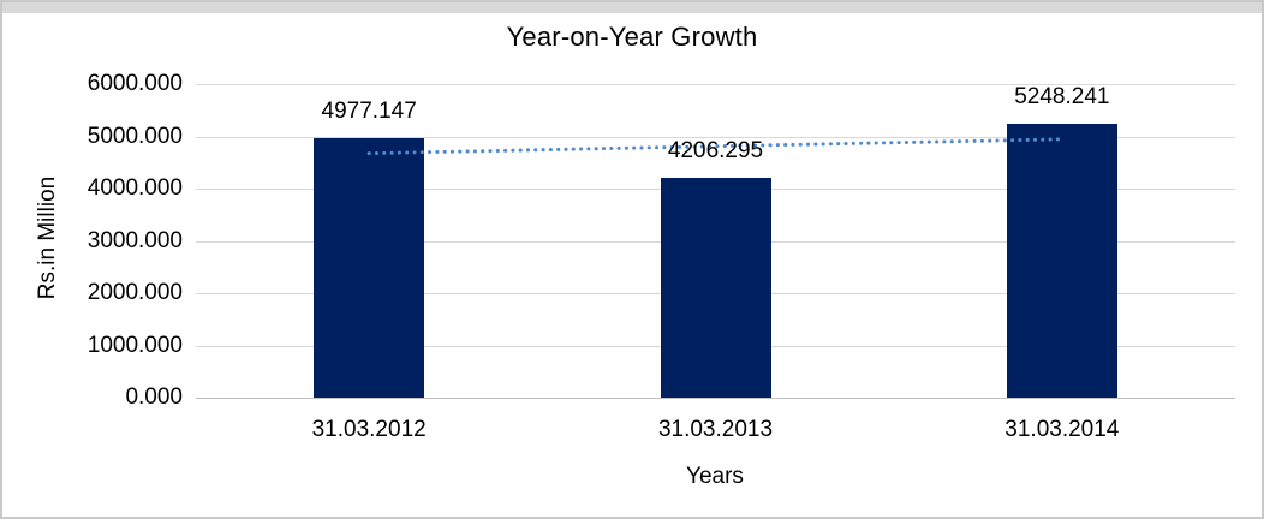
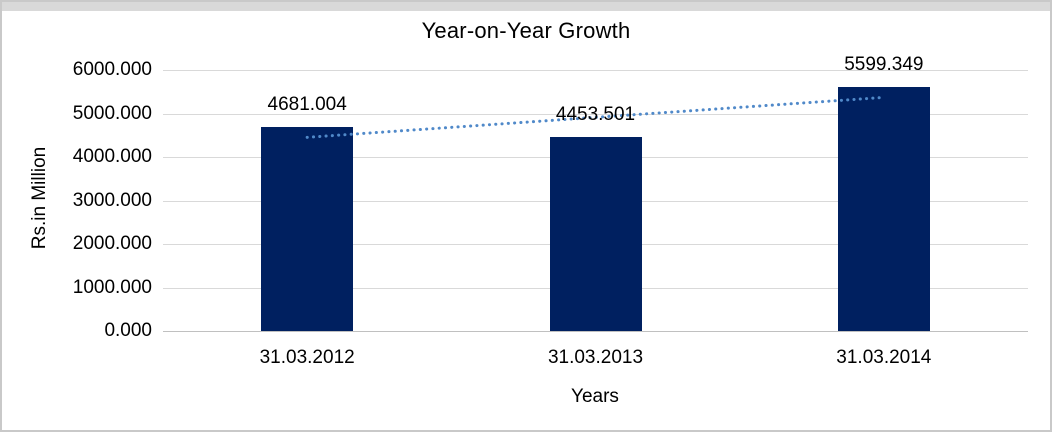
31.03.2012: 4977.147 -> 4681.004
31.03.2013: 4206.295 -> 4453.501
31.03.2014: 5248.241 -> 5599.349
